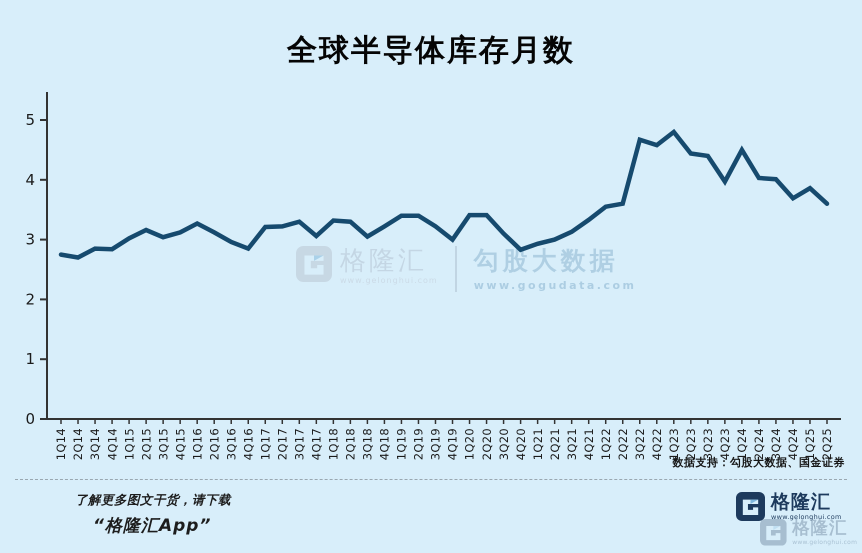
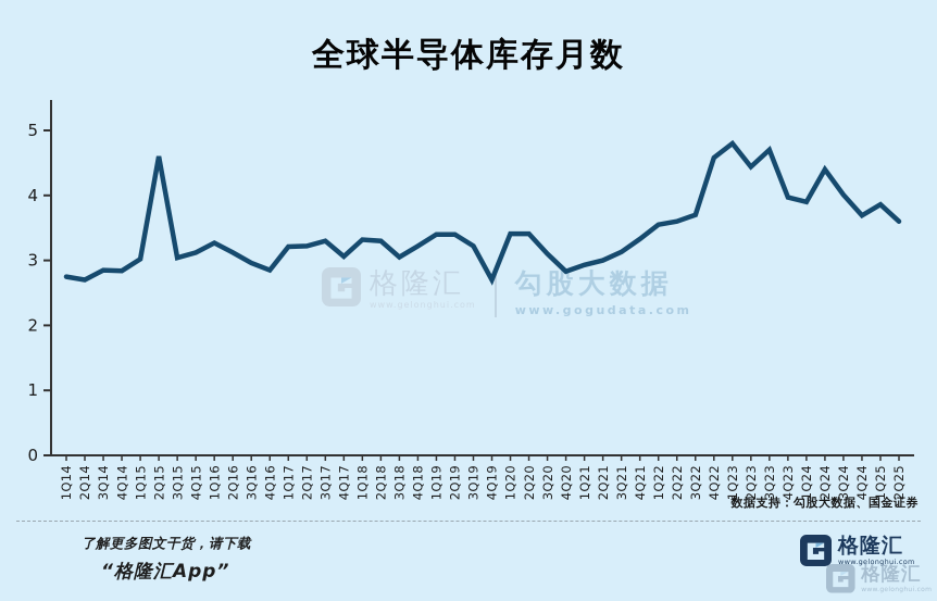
2Q15: 3.2 -> 4.6
4Q19: 3.0 -> 2.7
3Q22: 4.7 -> 3.7
3Q23: 4.4 -> 4.7
1Q24: 4.5 -> 3.9
2Q24: 4.0 -> 4.4
